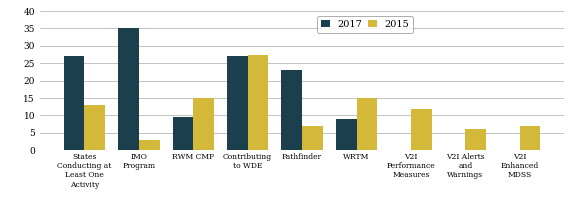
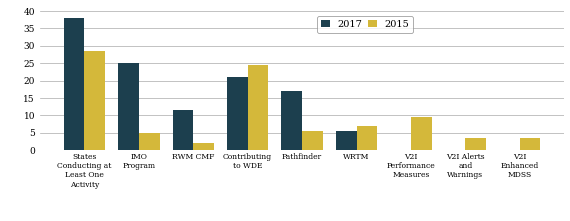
2017/States Conducting at Least One Activity: 27.0 -> 38.0
2015/States Conducting at Least One Activity: 13.0 -> 28.5
2017/IMO Program: 35.0 -> 25.0
2015/IMO Program: 3.0 -> 5.0
2017/RWM CMF: 9.5 -> 11.5
2015/RWM CMF: 15.0 -> 2.0
2017/Contributing to WDE: 27.0 -> 21.0
2015/Contributing to WDE: 27.5 -> 24.5
2017/Pathfinder: 23.0 -> 17.0
2015/Pathfinder: 7.0 -> 5.5
2017/WRTM: 9.0 -> 5.5
2015/WRTM: 15.0 -> 7.0
2015/V2I Performance Measures: 12.0 -> 9.5
2015/V2I Alerts and Warnings: 6.0 -> 3.5
2015/V2I Enhanced MDSS: 7.0 -> 3.5
